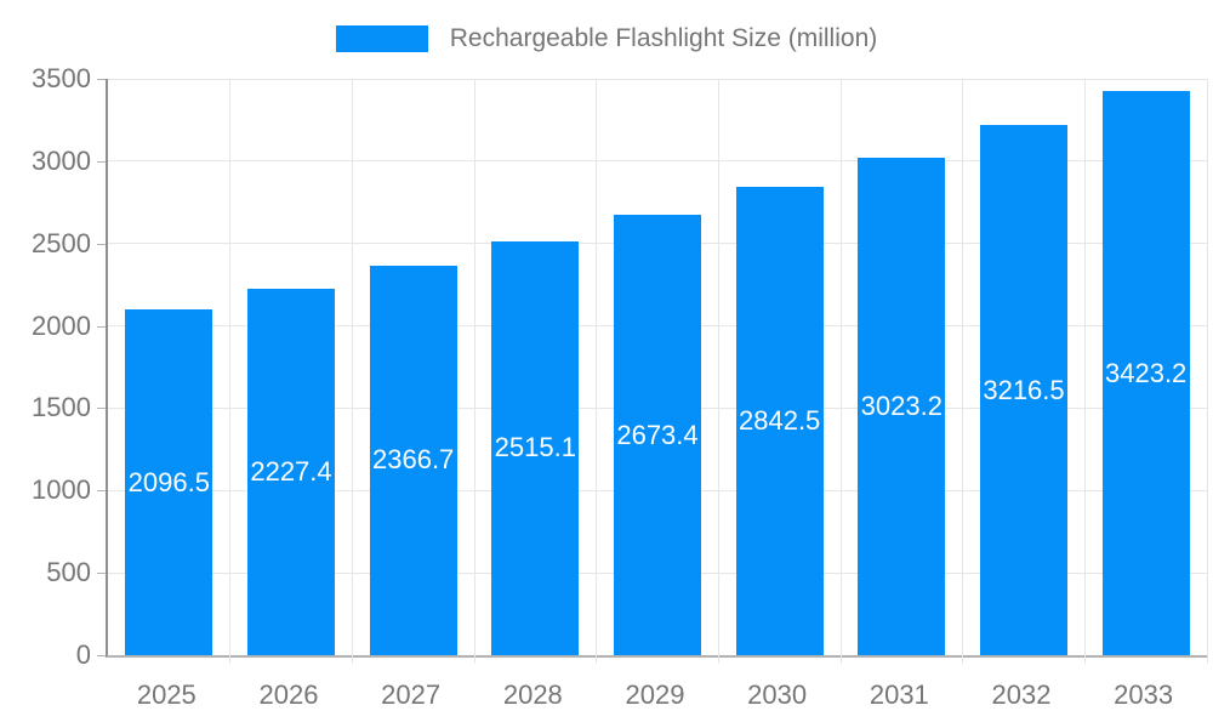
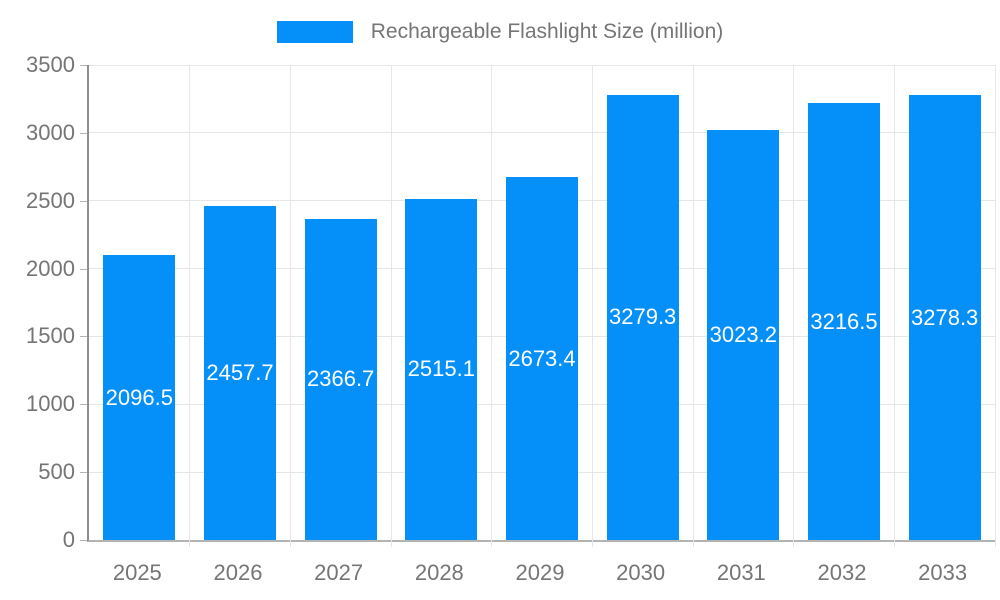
2026: 2227.4 -> 2457.7
2030: 2842.5 -> 3279.3
2033: 3423.2 -> 3278.3
